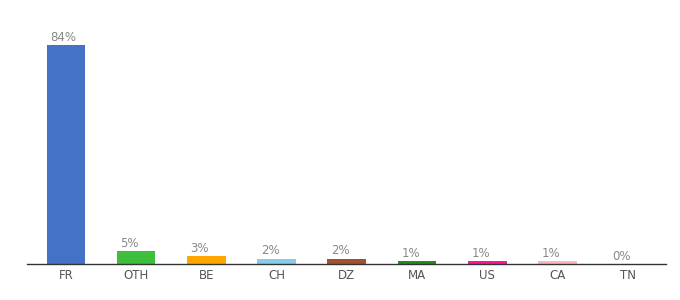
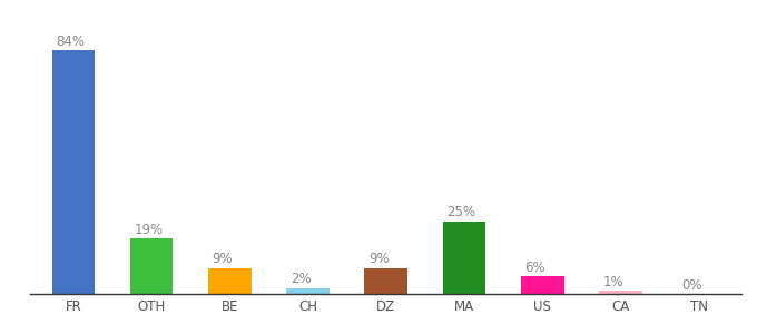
OTH: 5% -> 19%
BE: 3% -> 9%
DZ: 2% -> 9%
MA: 1% -> 25%
US: 1% -> 6%
